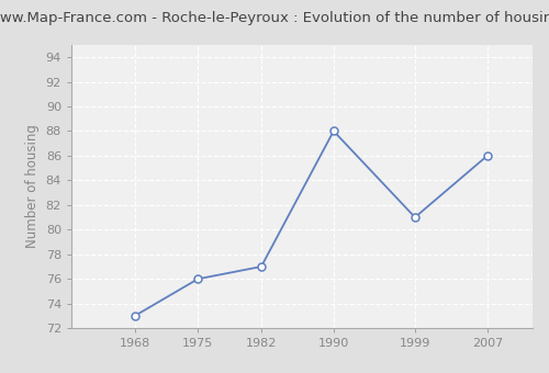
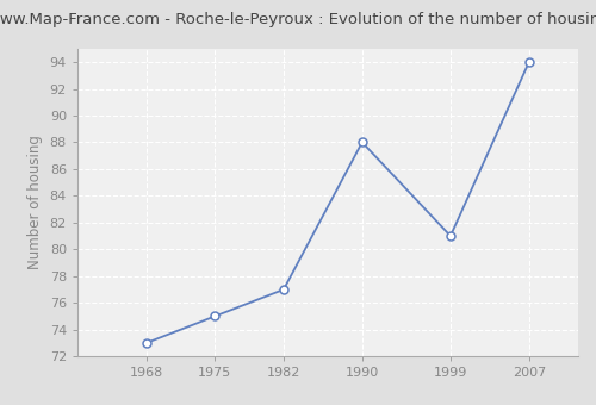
1975: 76 -> 75
2007: 86 -> 94
